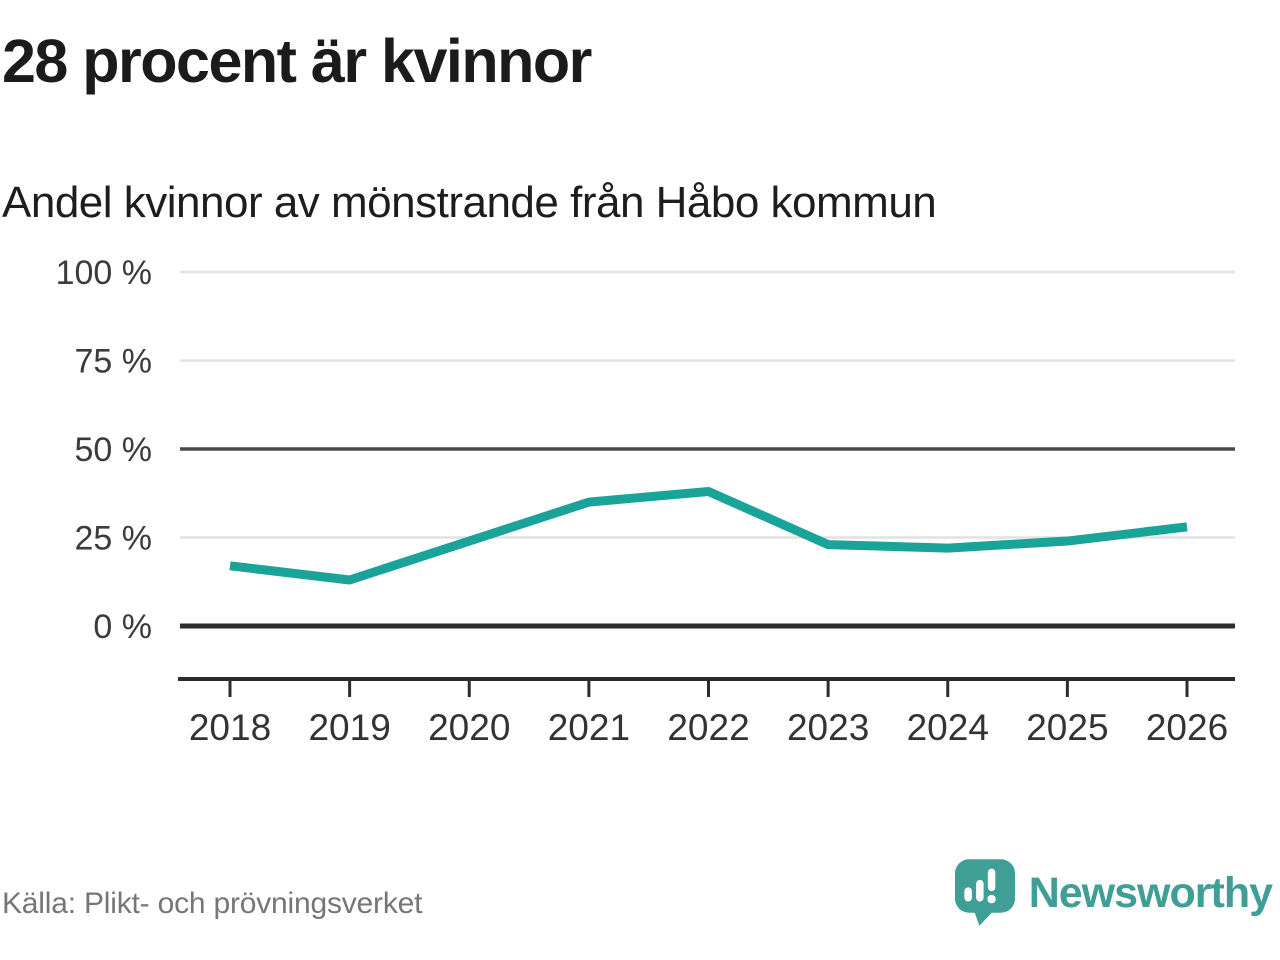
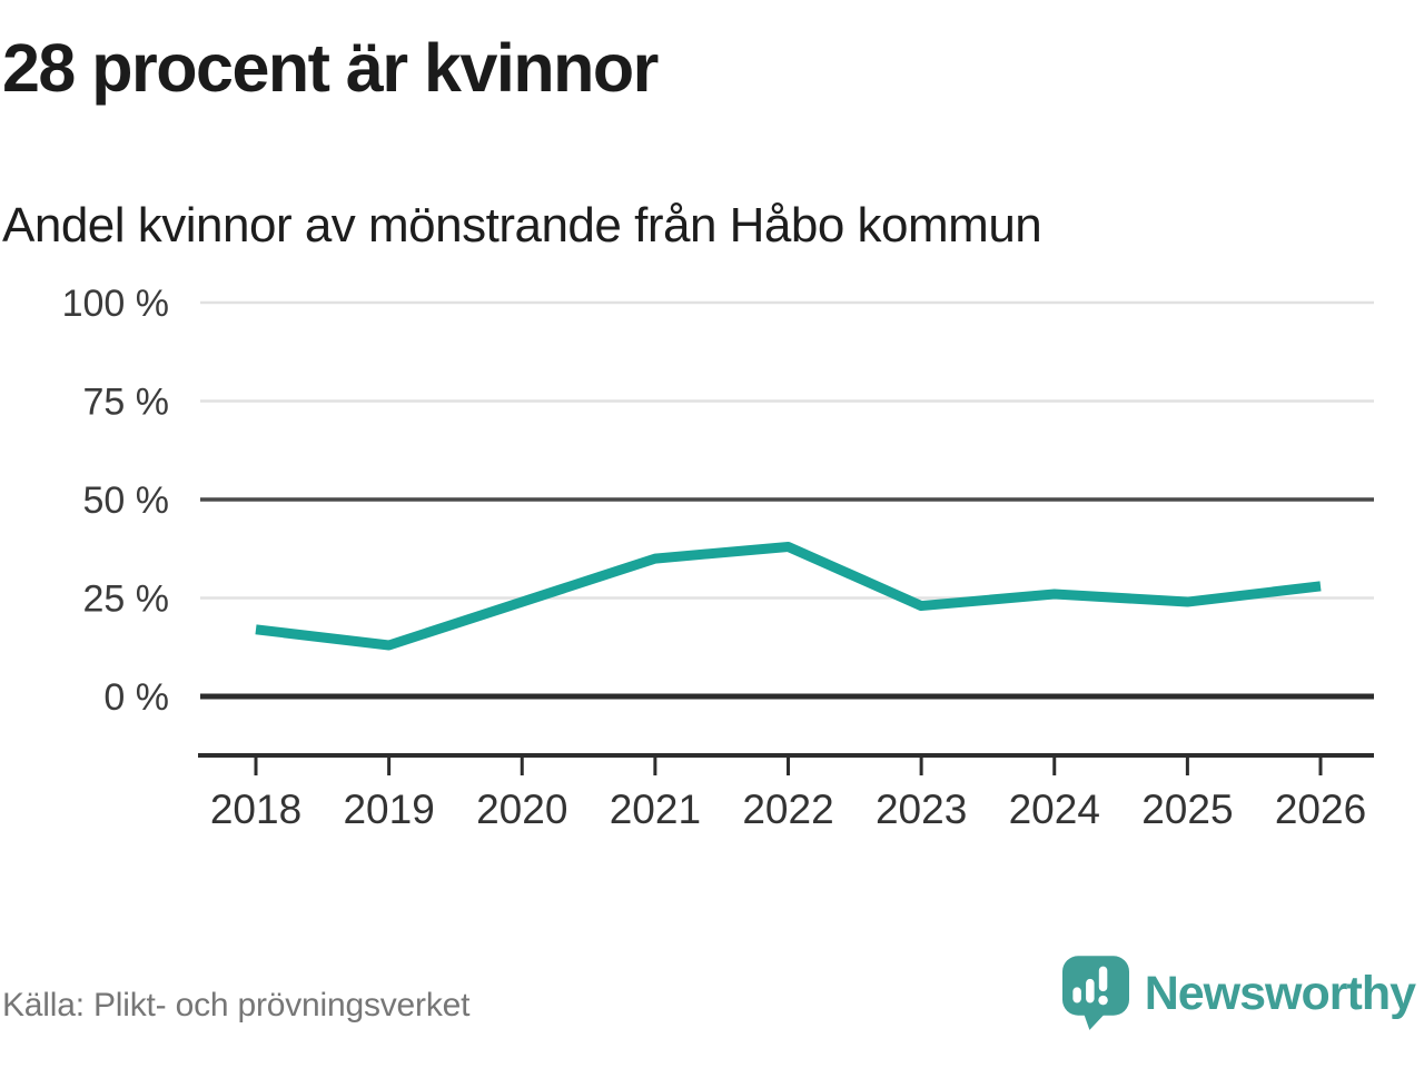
2024: 22% -> 26%
